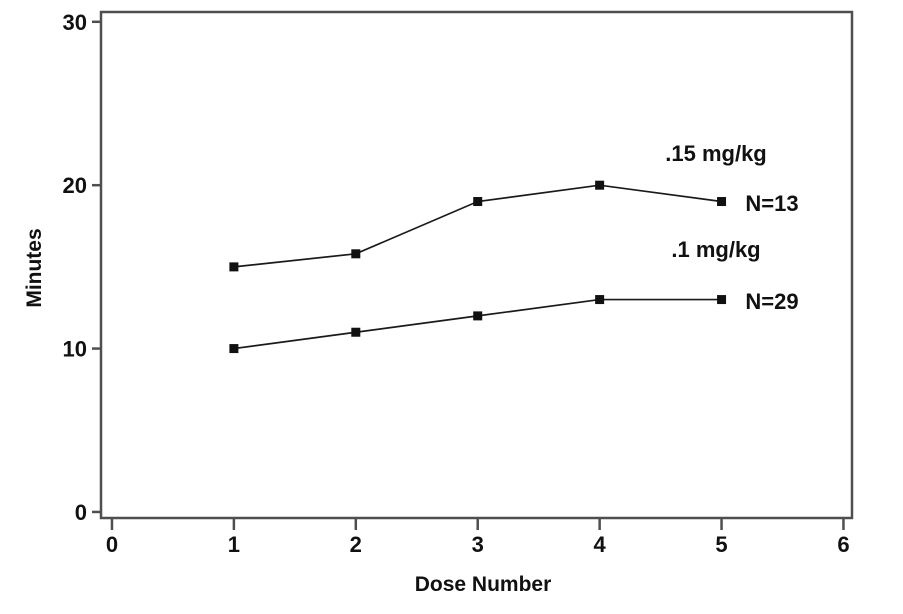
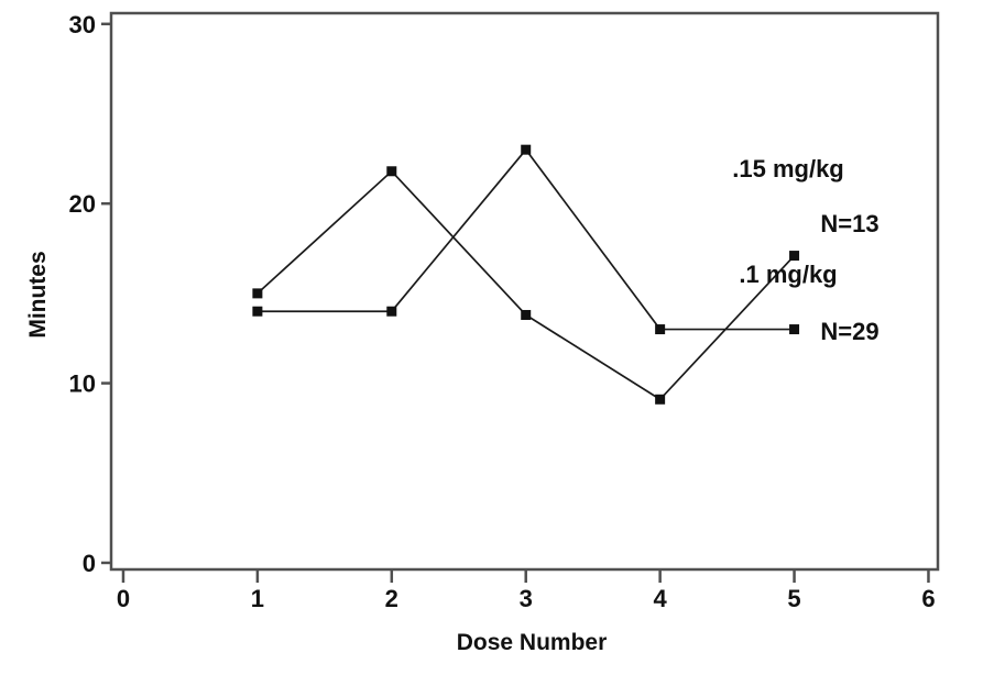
.1 mg/kg/1: 10 -> 14
.15 mg/kg/2: 15.8 -> 21.8
.1 mg/kg/2: 11 -> 14
.15 mg/kg/3: 19.0 -> 13.8
.1 mg/kg/3: 12 -> 23
.15 mg/kg/4: 20.0 -> 9.1
.15 mg/kg/5: 19.0 -> 17.1
